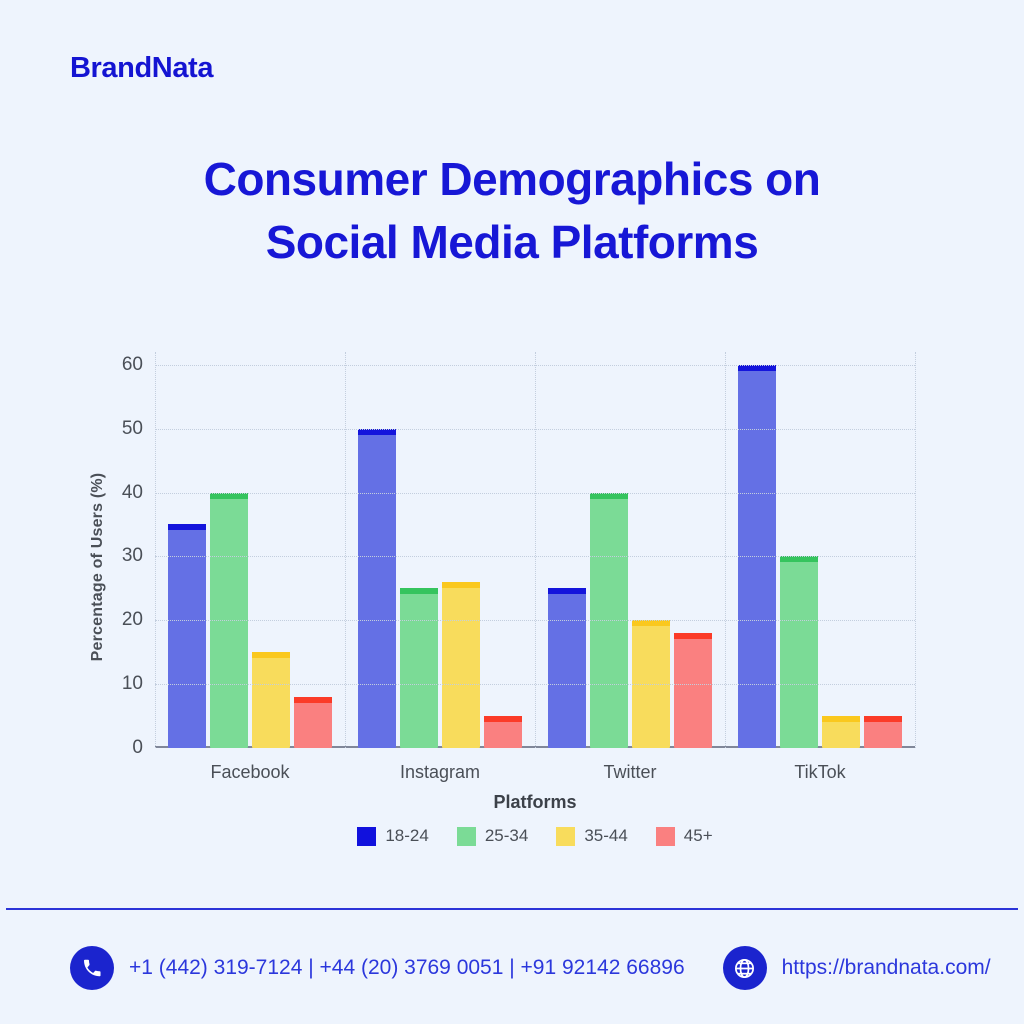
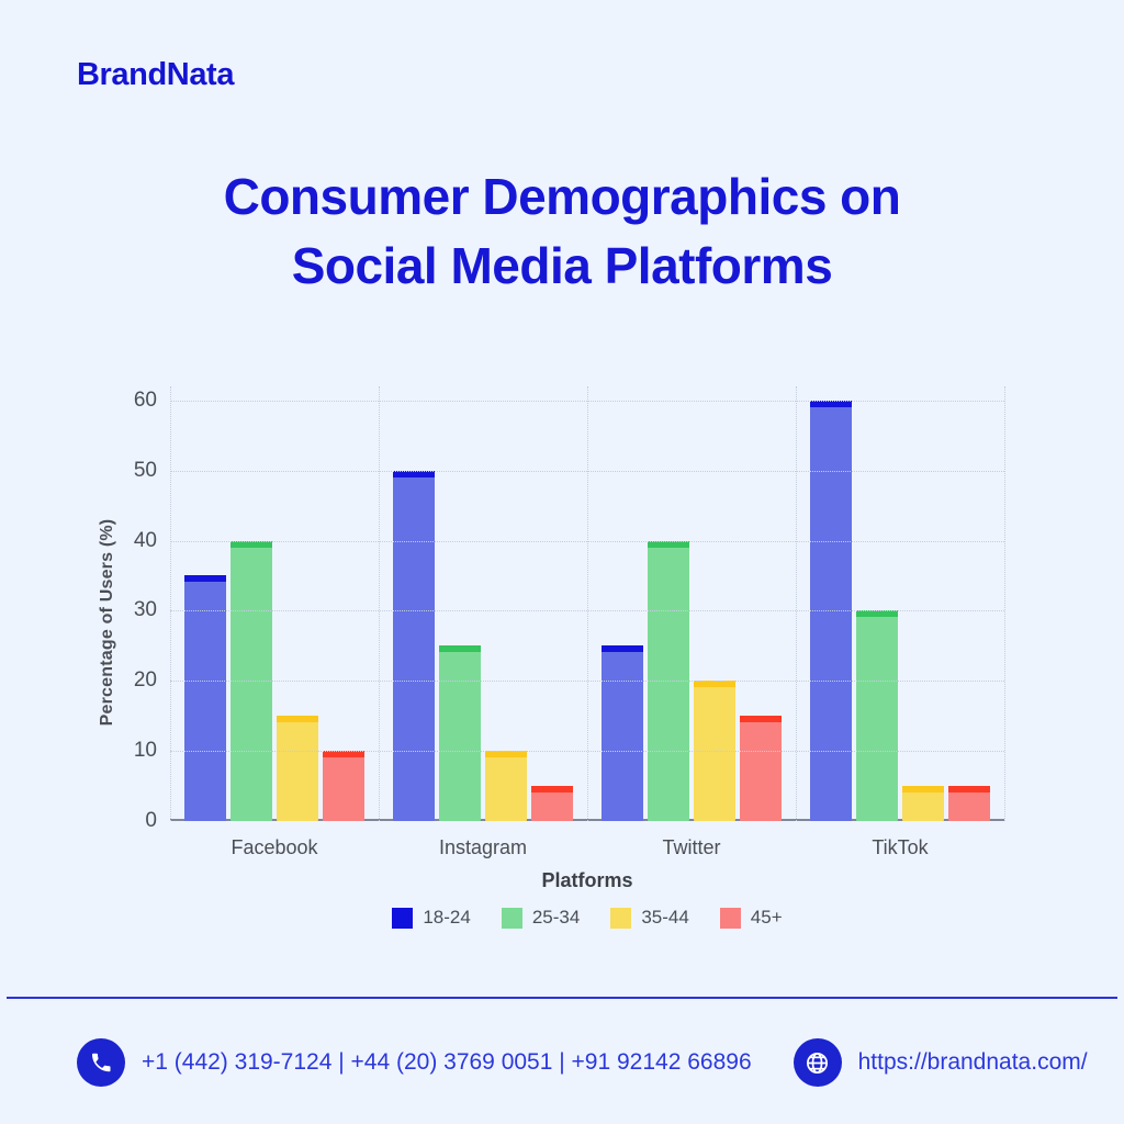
45+/Facebook: 8 -> 10
35-44/Instagram: 26 -> 10
45+/Twitter: 18 -> 15
